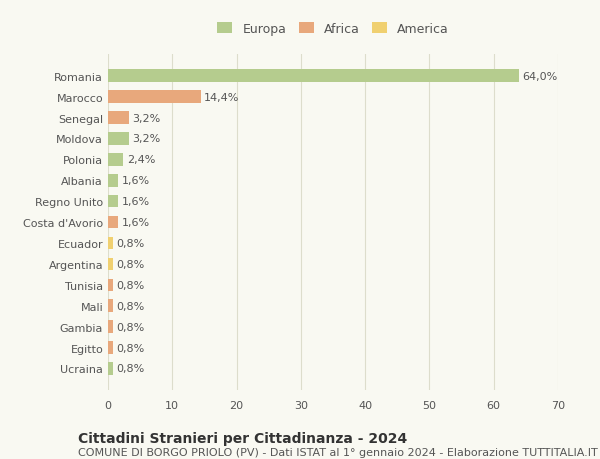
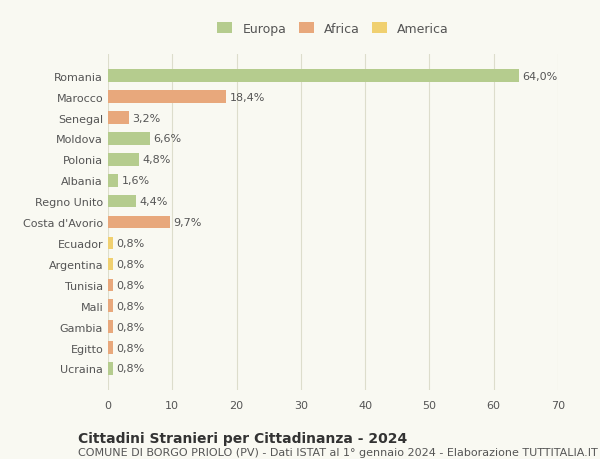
Marocco: 14,4% -> 18,4%
Moldova: 3,2% -> 6,6%
Polonia: 2,4% -> 4,8%
Regno Unito: 1,6% -> 4,4%
Costa d'Avorio: 1,6% -> 9,7%
